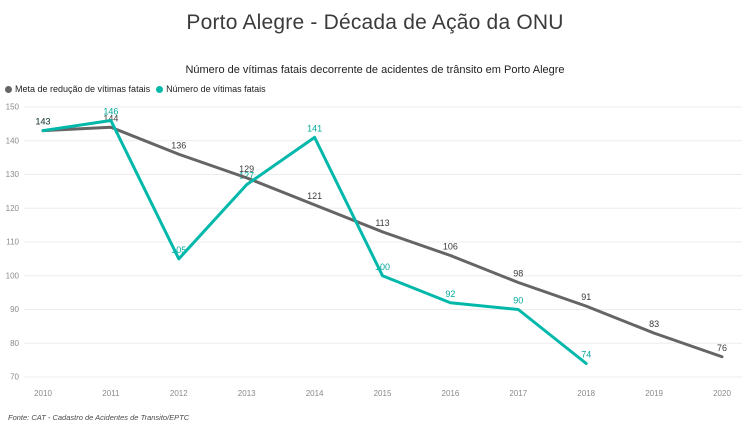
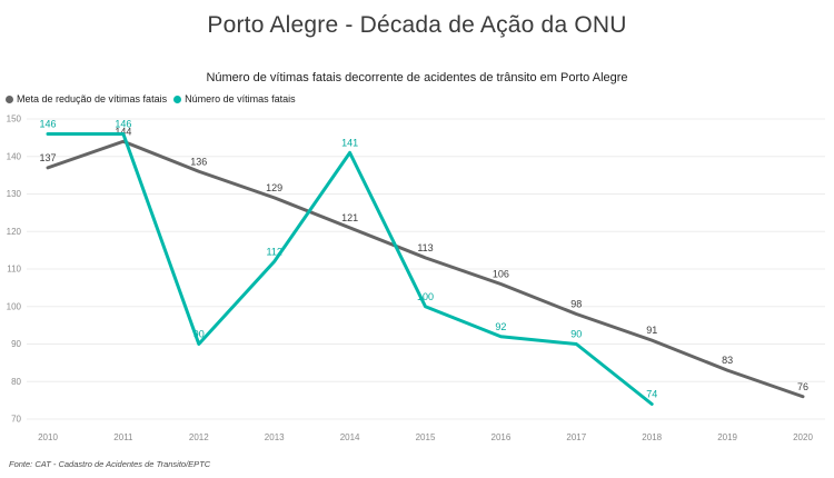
Meta de redução de vítimas fatais/2010: 143 -> 137
Número de vítimas fatais/2010: 143 -> 146
Número de vítimas fatais/2012: 105 -> 90
Número de vítimas fatais/2013: 127 -> 112
